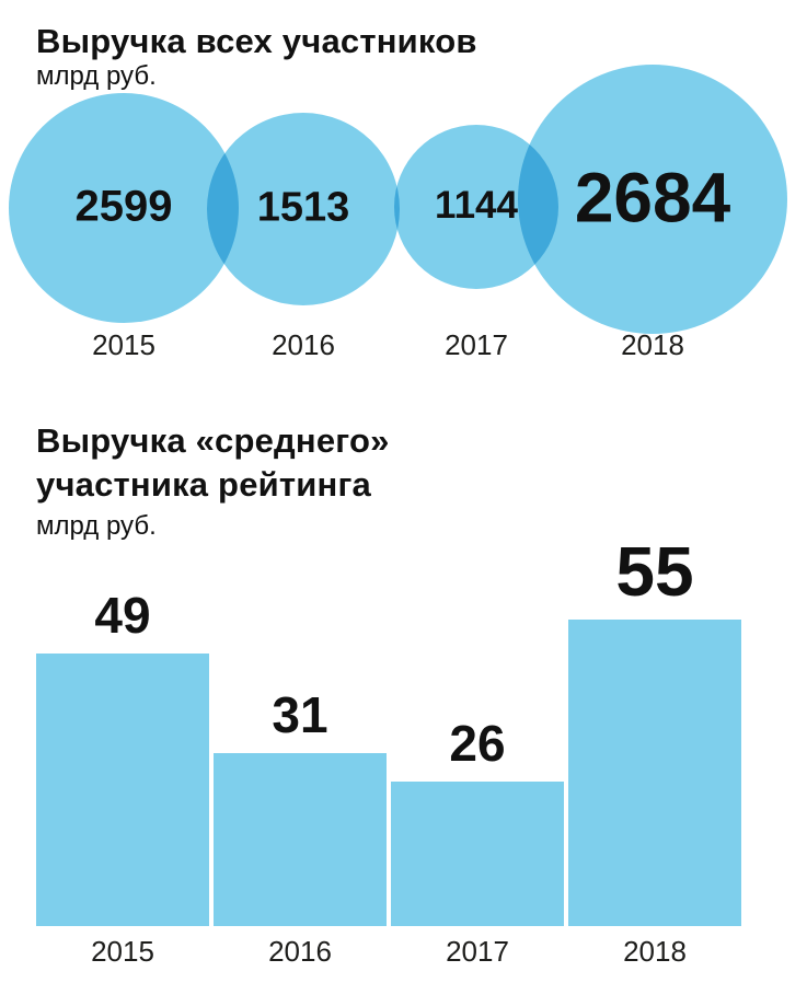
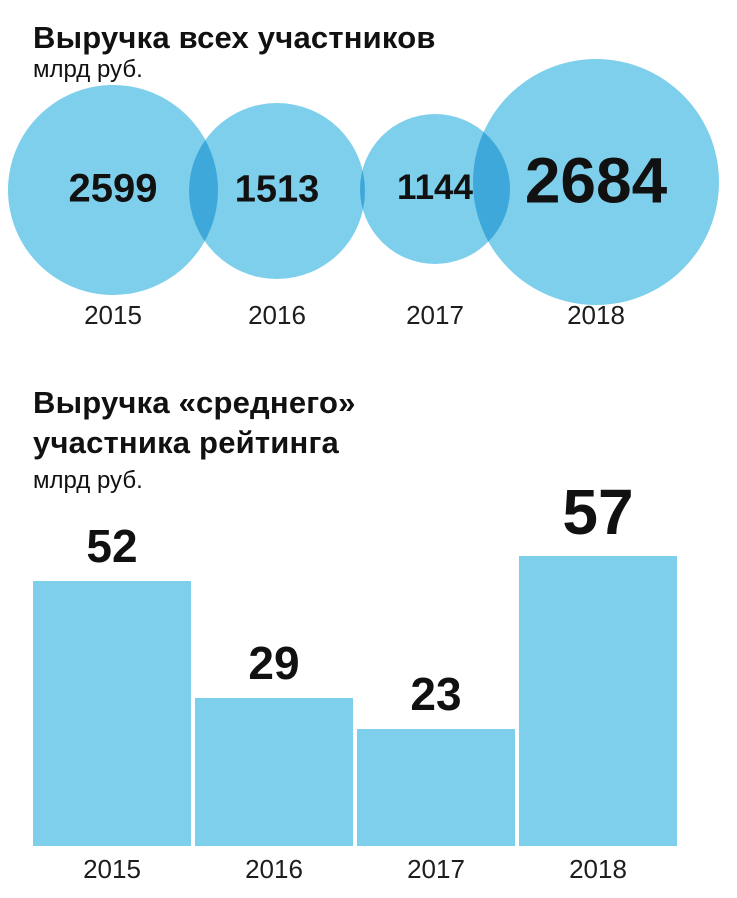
Выручка «среднего» участника рейтинга/2015: 49 -> 52
Выручка «среднего» участника рейтинга/2016: 31 -> 29
Выручка «среднего» участника рейтинга/2017: 26 -> 23
Выручка «среднего» участника рейтинга/2018: 55 -> 57
